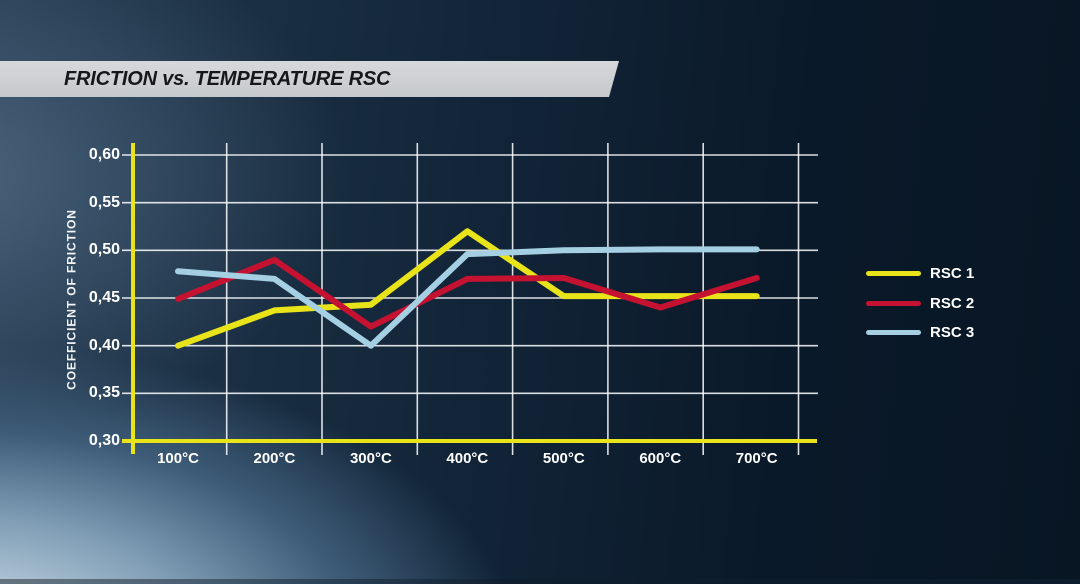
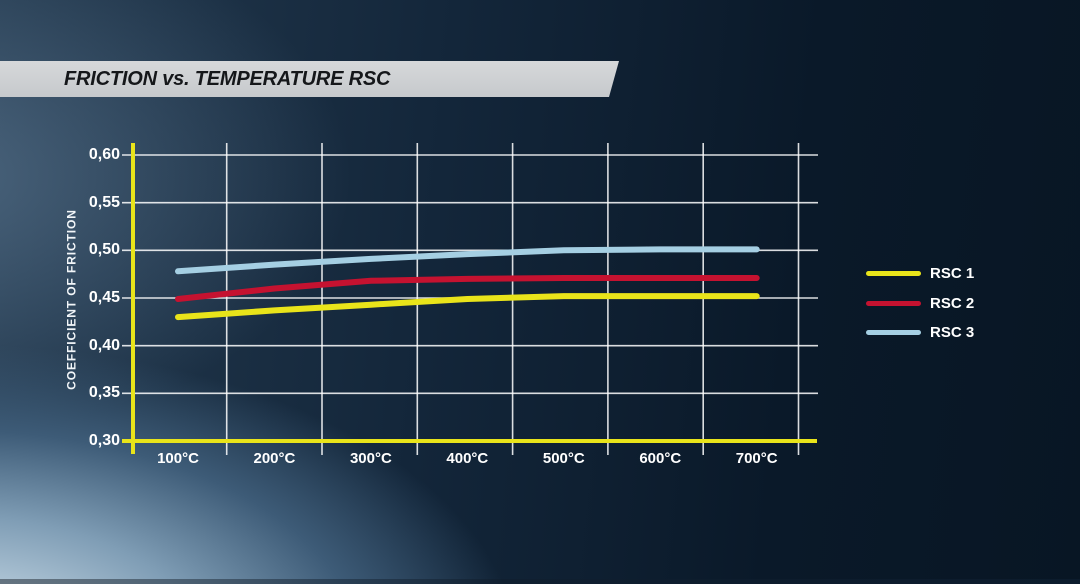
RSC 1/100°C: 0,40 -> 0,43
RSC 2/200°C: 0,49 -> 0,46
RSC 3/200°C: 0,47 -> 0,48
RSC 2/300°C: 0,42 -> 0,47
RSC 3/300°C: 0,40 -> 0,49
RSC 1/400°C: 0,52 -> 0,45
RSC 2/600°C: 0,44 -> 0,47
